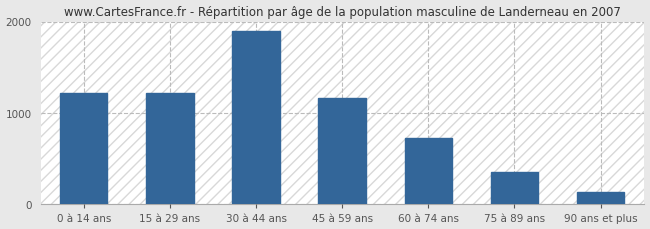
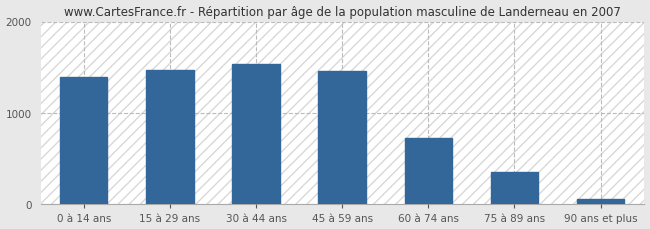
0 à 14 ans: 1220 -> 1390
15 à 29 ans: 1220 -> 1470
30 à 44 ans: 1900 -> 1530
45 à 59 ans: 1160 -> 1460
90 ans et plus: 140 -> 60
